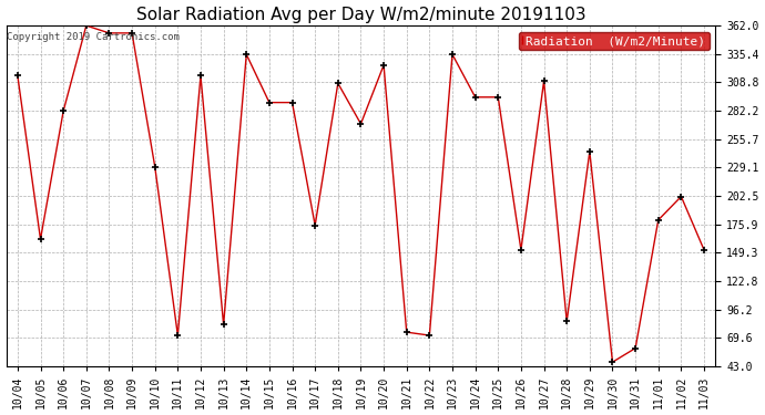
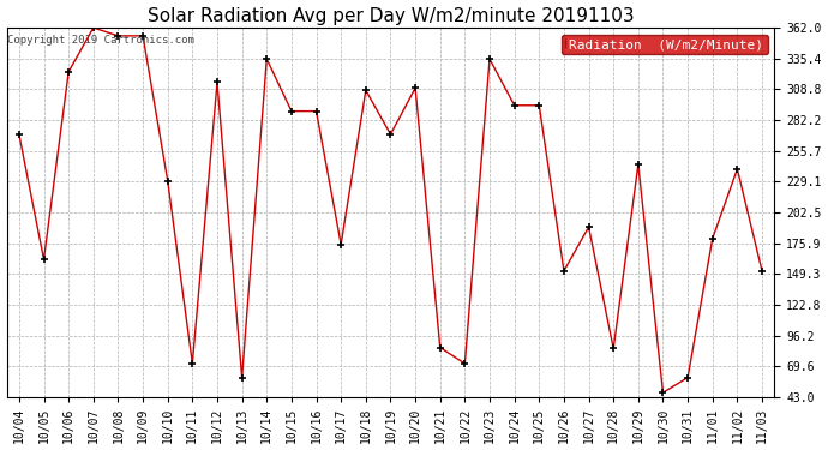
10/04: 315 -> 270
10/06: 282 -> 324
10/13: 82 -> 60
10/20: 325 -> 310
10/21: 75 -> 86
10/27: 310 -> 190
11/02: 202 -> 240
